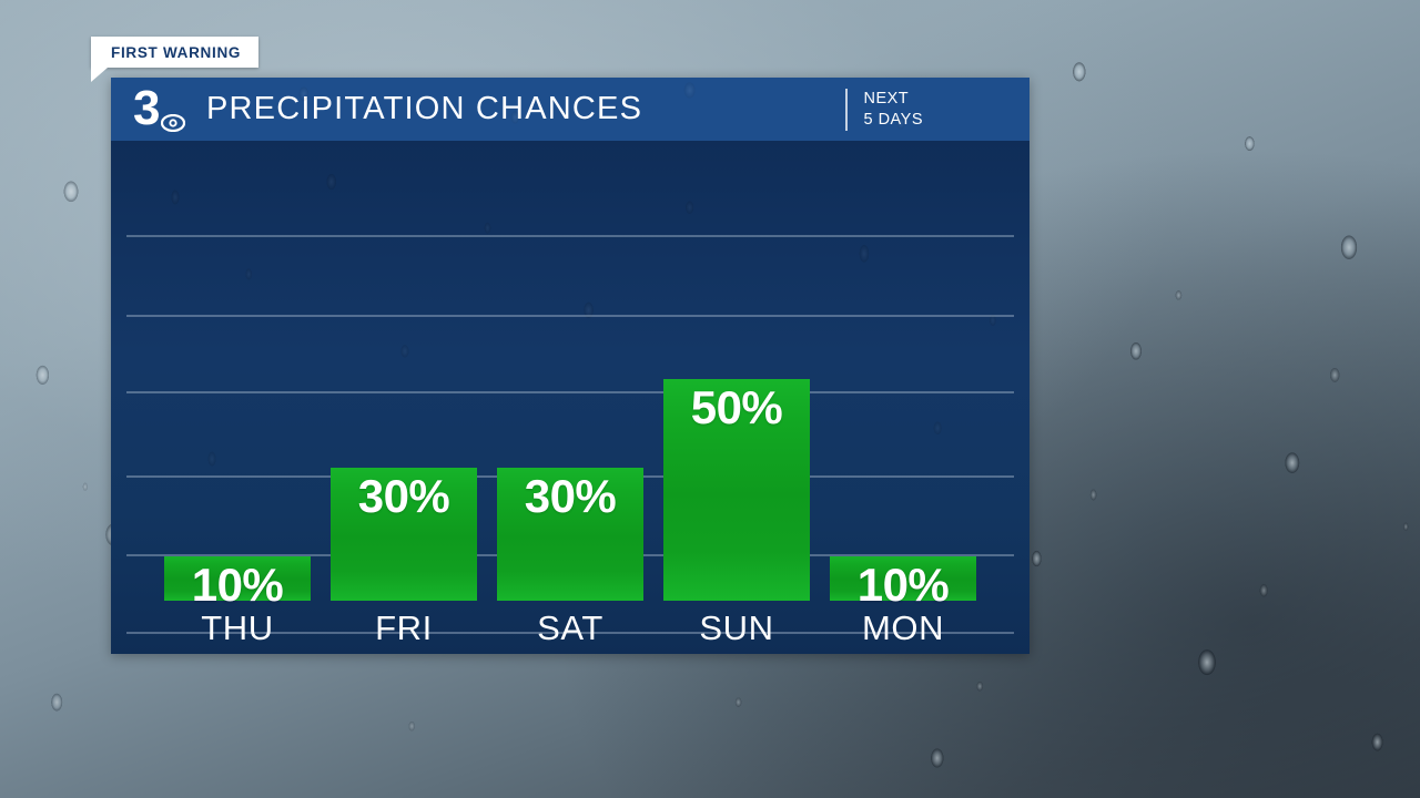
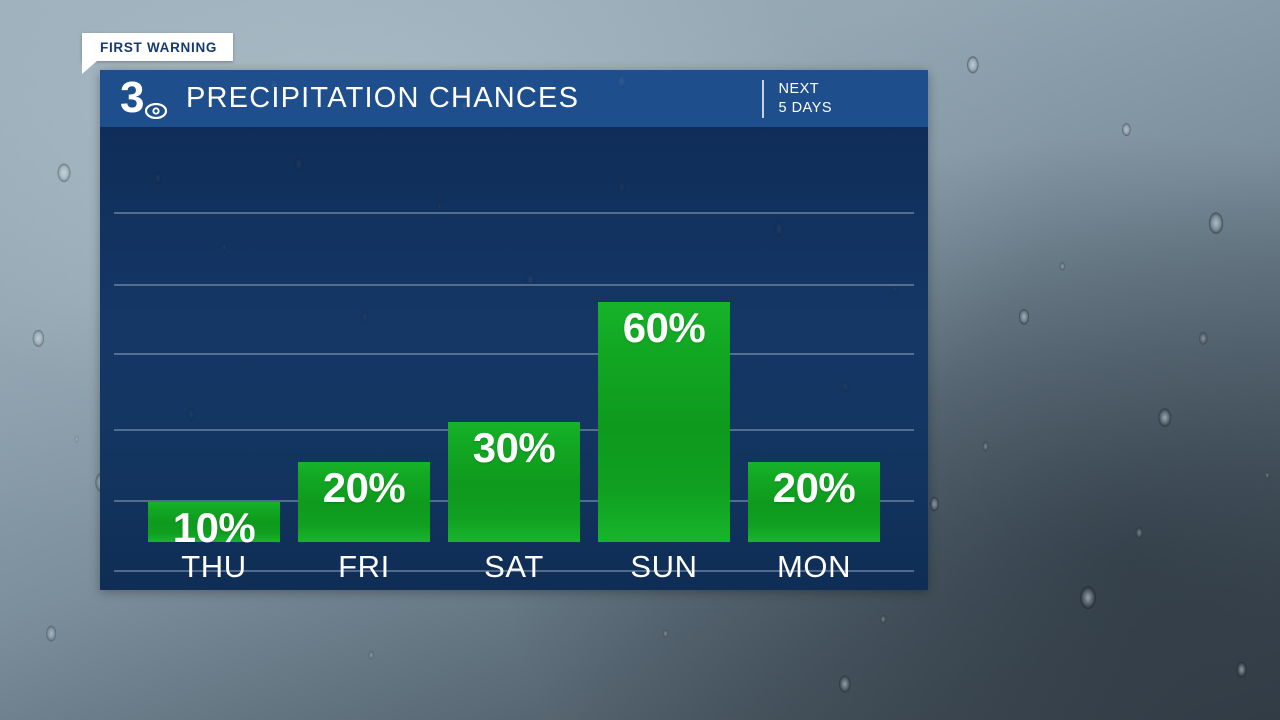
FRI: 30% -> 20%
SUN: 50% -> 60%
MON: 10% -> 20%
